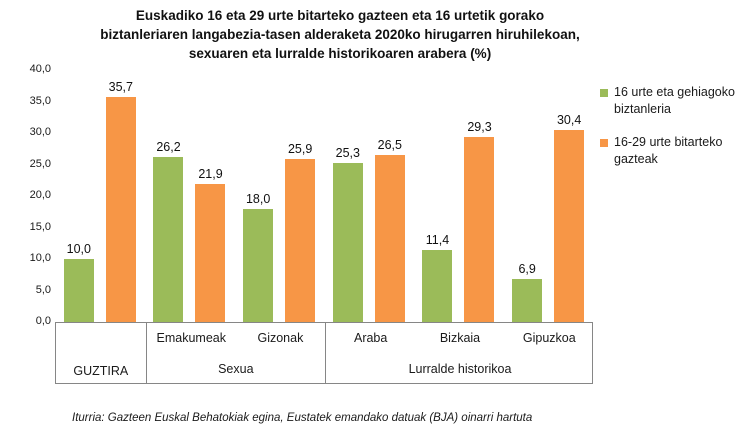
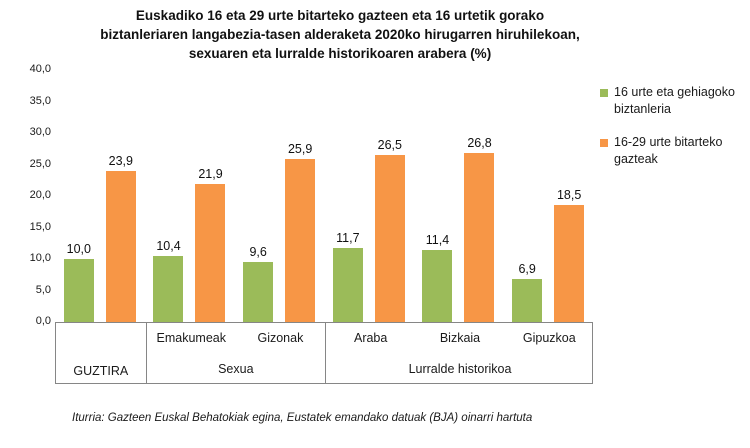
16-29 urte bitarteko gazteak/GUZTIRA: 35,7 -> 23,9
16 urte eta gehiagoko biztanleria/Emakumeak: 26,2 -> 10,4
16 urte eta gehiagoko biztanleria/Gizonak: 18,0 -> 9,6
16 urte eta gehiagoko biztanleria/Araba: 25,3 -> 11,7
16-29 urte bitarteko gazteak/Bizkaia: 29,3 -> 26,8
16-29 urte bitarteko gazteak/Gipuzkoa: 30,4 -> 18,5
